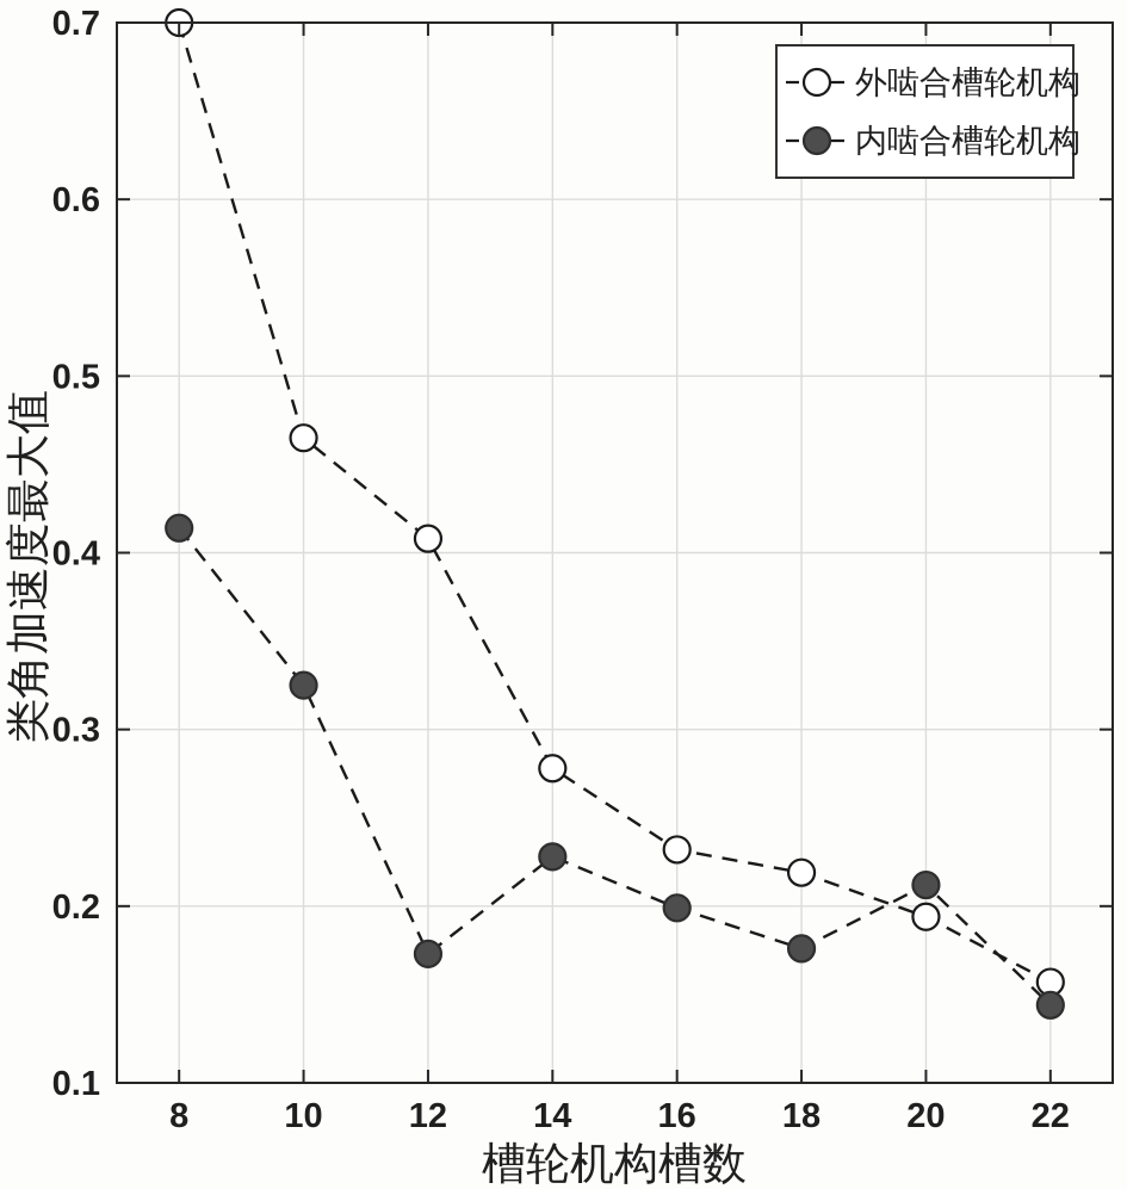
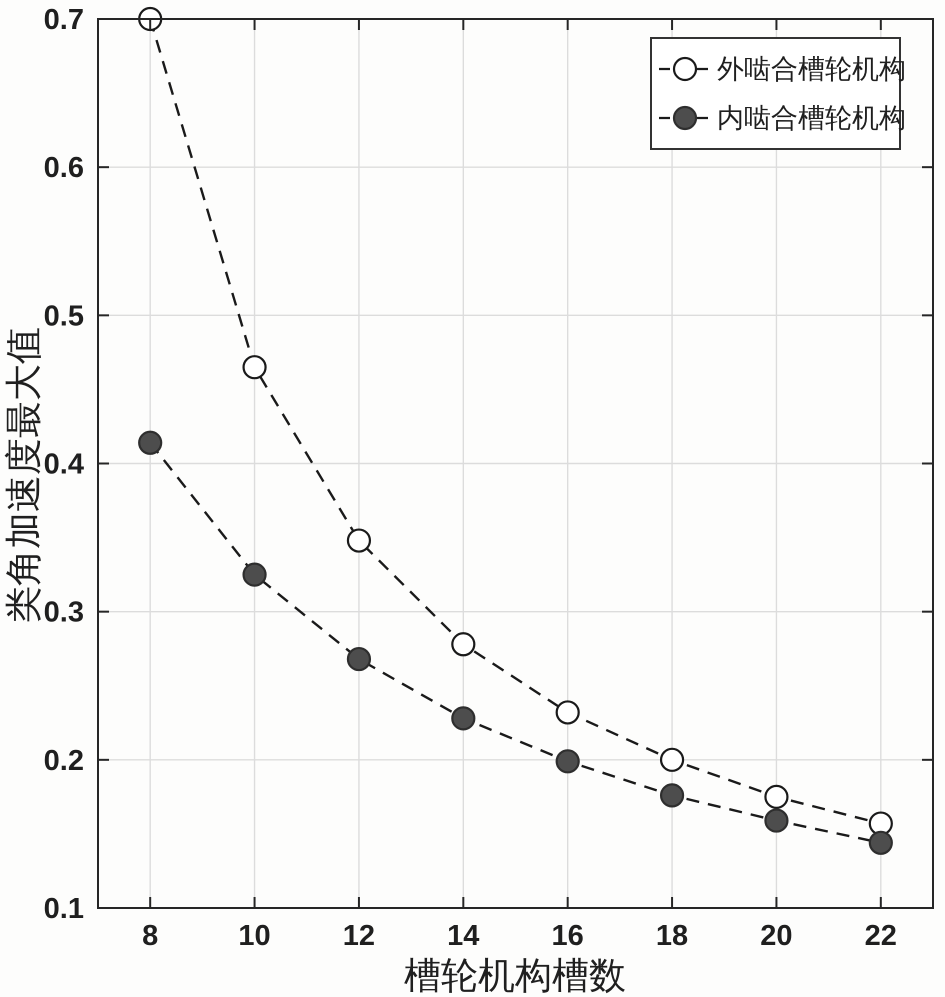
外啮合槽轮机构/12: 0.408 -> 0.348
内啮合槽轮机构/12: 0.173 -> 0.268
外啮合槽轮机构/18: 0.219 -> 0.200
外啮合槽轮机构/20: 0.194 -> 0.175
内啮合槽轮机构/20: 0.212 -> 0.159
